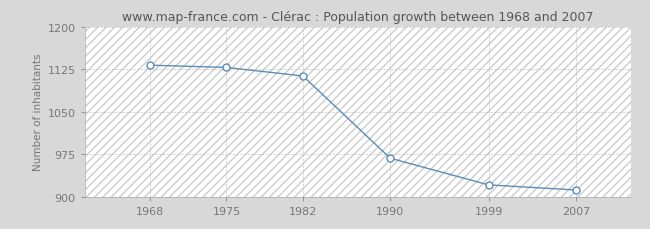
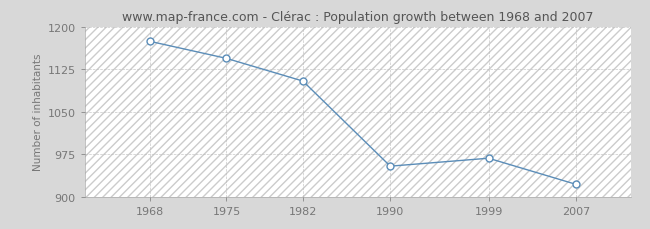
1968: 1132 -> 1174
1975: 1128 -> 1144
1982: 1113 -> 1104
1990: 968 -> 954
1999: 921 -> 968
2007: 912 -> 922
